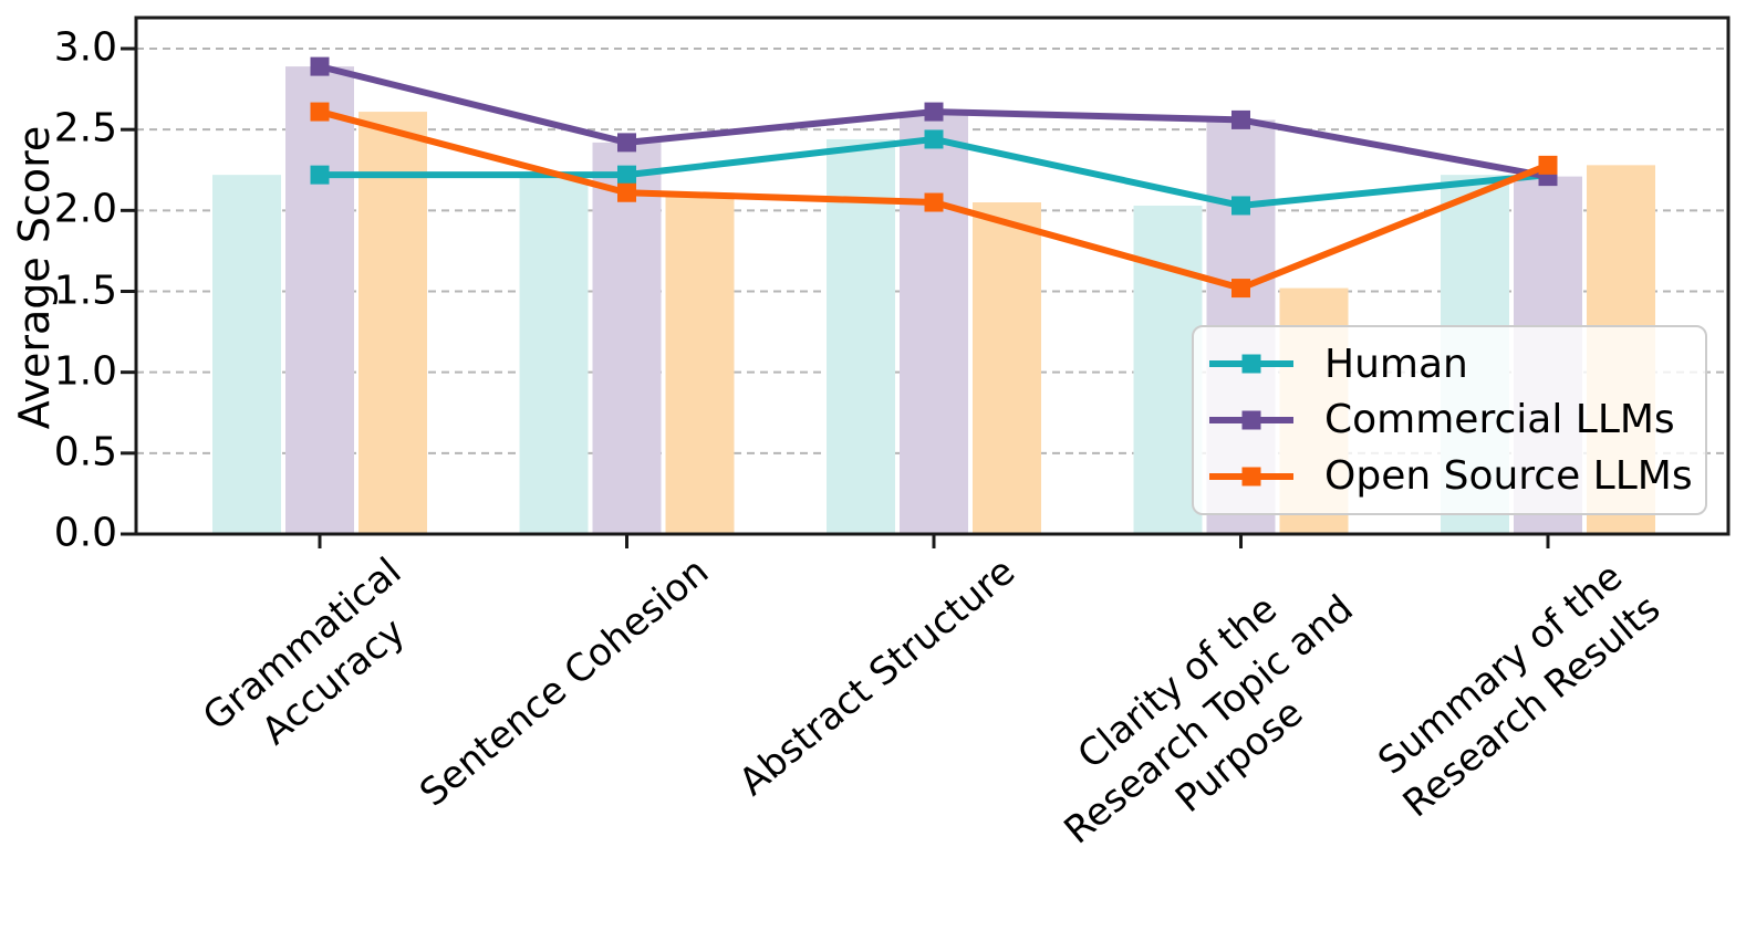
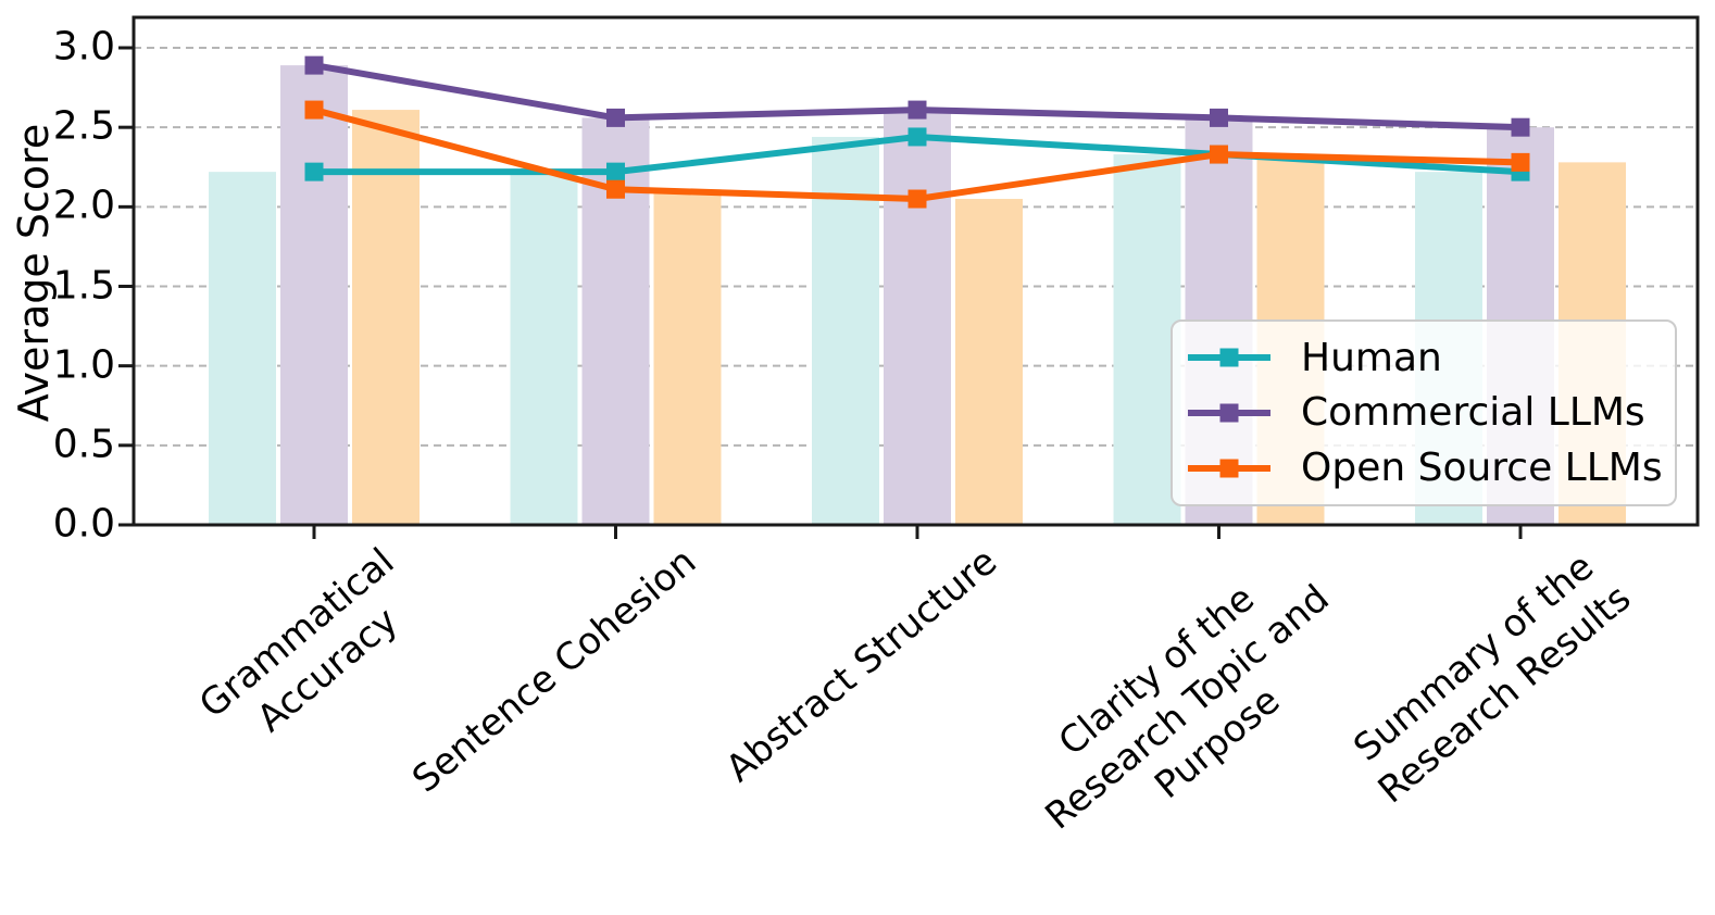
Commercial LLMs/Sentence Cohesion: 2.42 -> 2.56
Human/Clarity of the Research Topic and Purpose: 2.03 -> 2.33
Open Source LLMs/Clarity of the Research Topic and Purpose: 1.52 -> 2.33
Commercial LLMs/Summary of the Research Results: 2.21 -> 2.50
